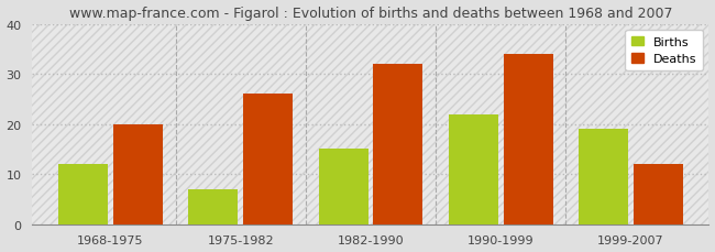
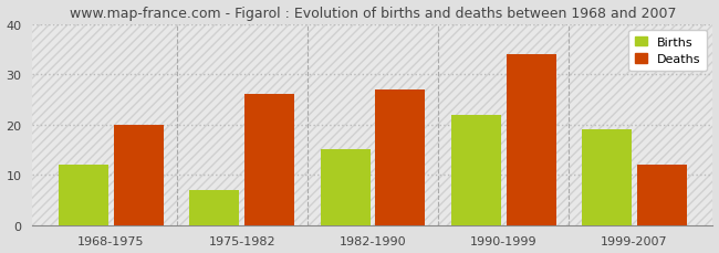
Deaths/1982-1990: 32 -> 27
